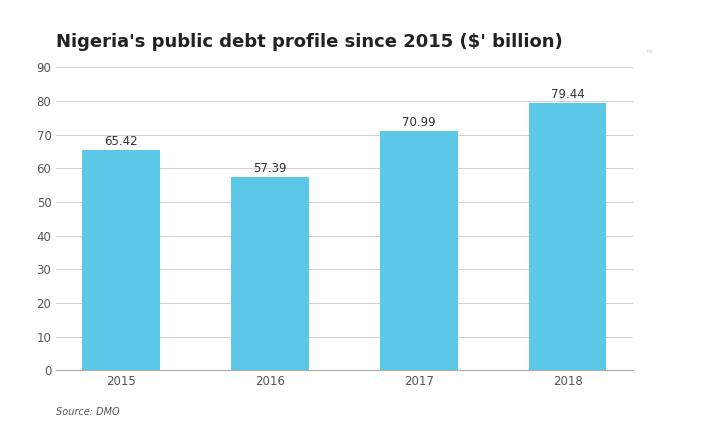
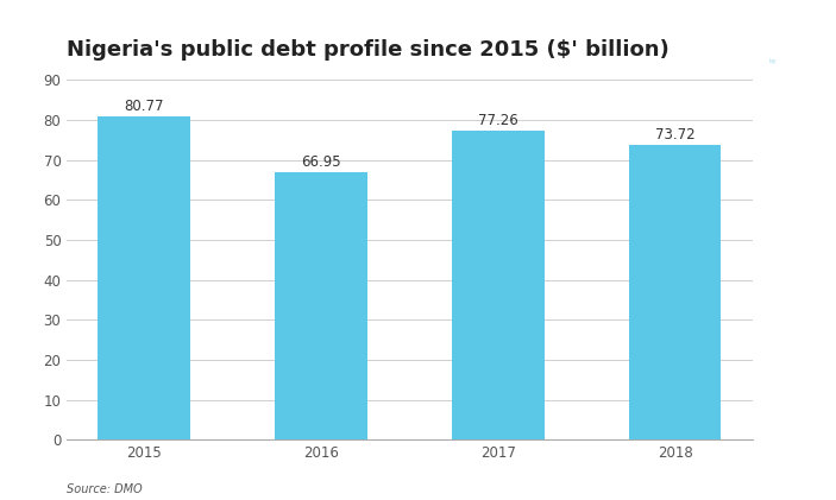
2015: 65.42 -> 80.77
2016: 57.39 -> 66.95
2017: 70.99 -> 77.26
2018: 79.44 -> 73.72
